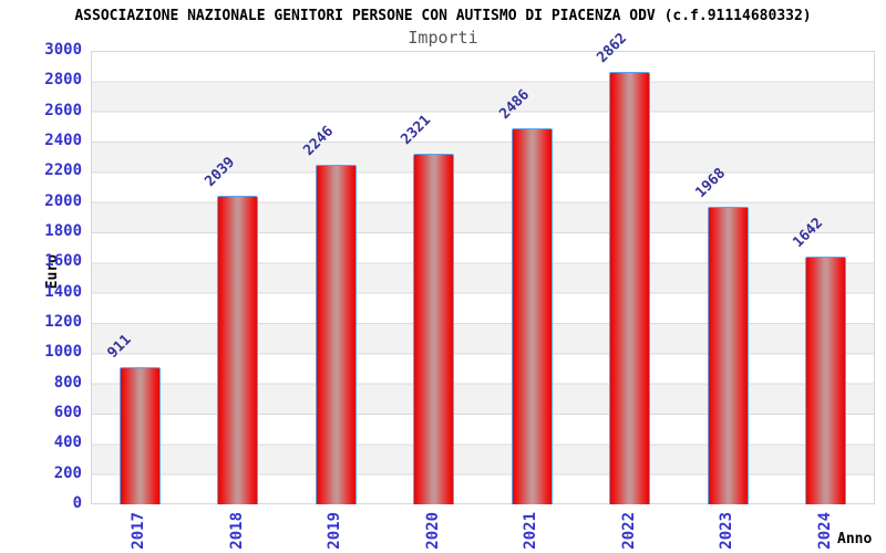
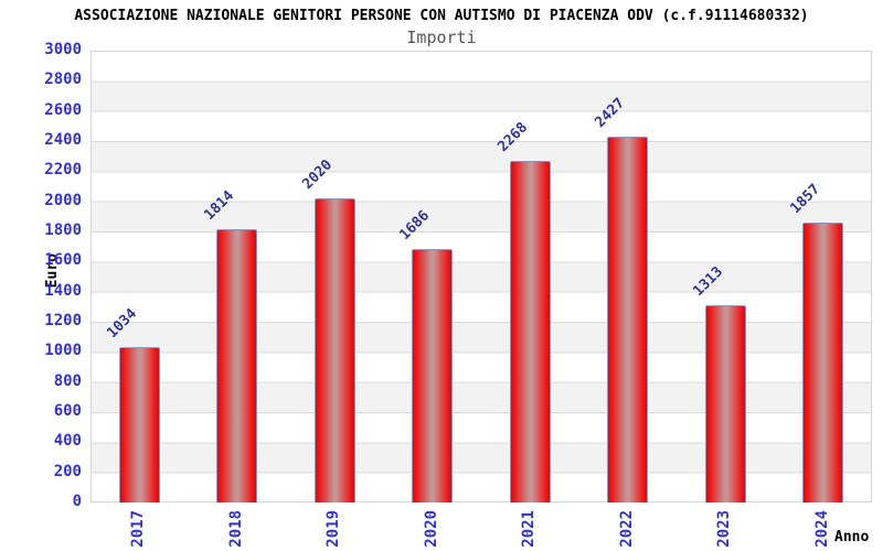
2017: 911 -> 1034
2018: 2039 -> 1814
2019: 2246 -> 2020
2020: 2321 -> 1686
2021: 2486 -> 2268
2022: 2862 -> 2427
2023: 1968 -> 1313
2024: 1642 -> 1857
